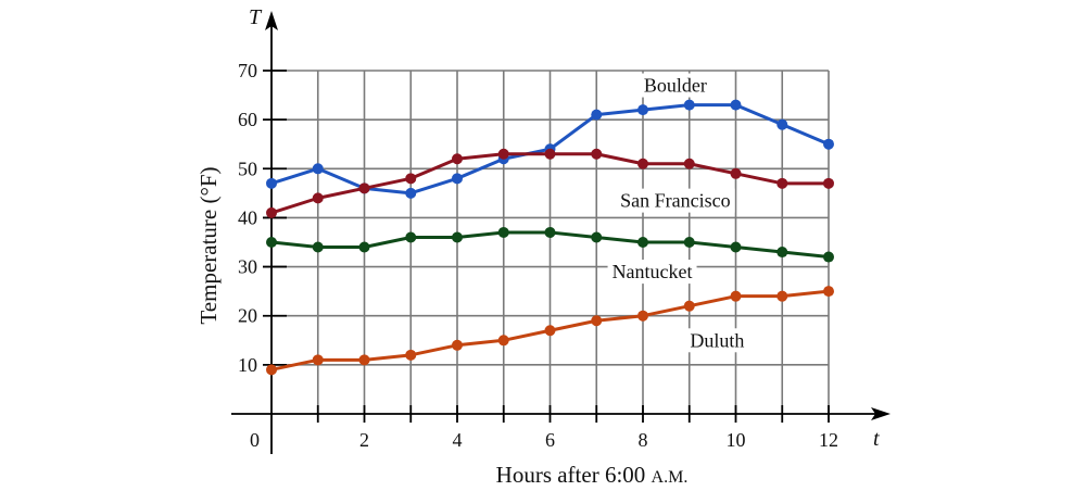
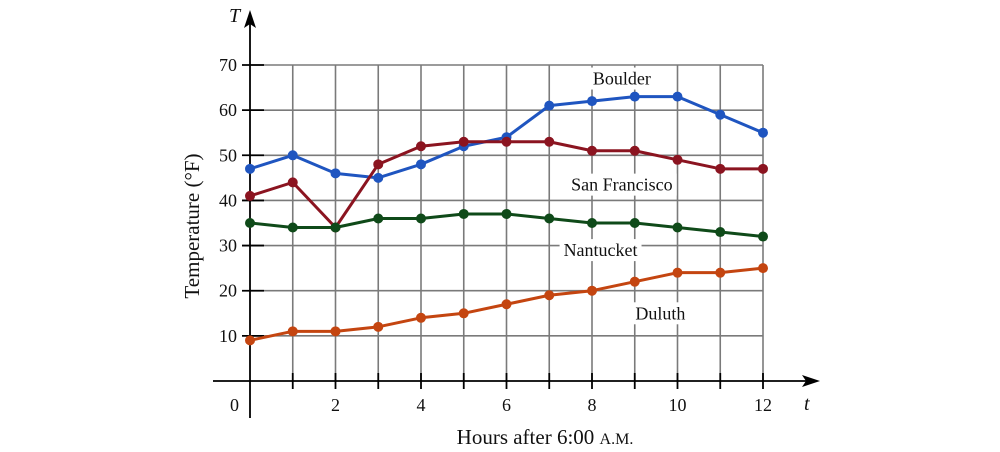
San Francisco/2: 46 -> 34
